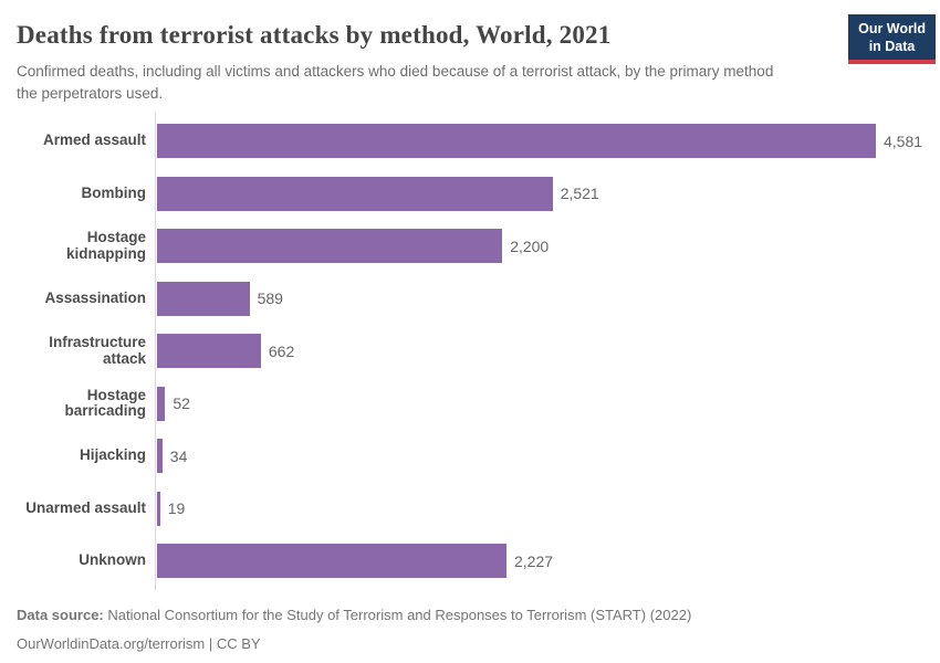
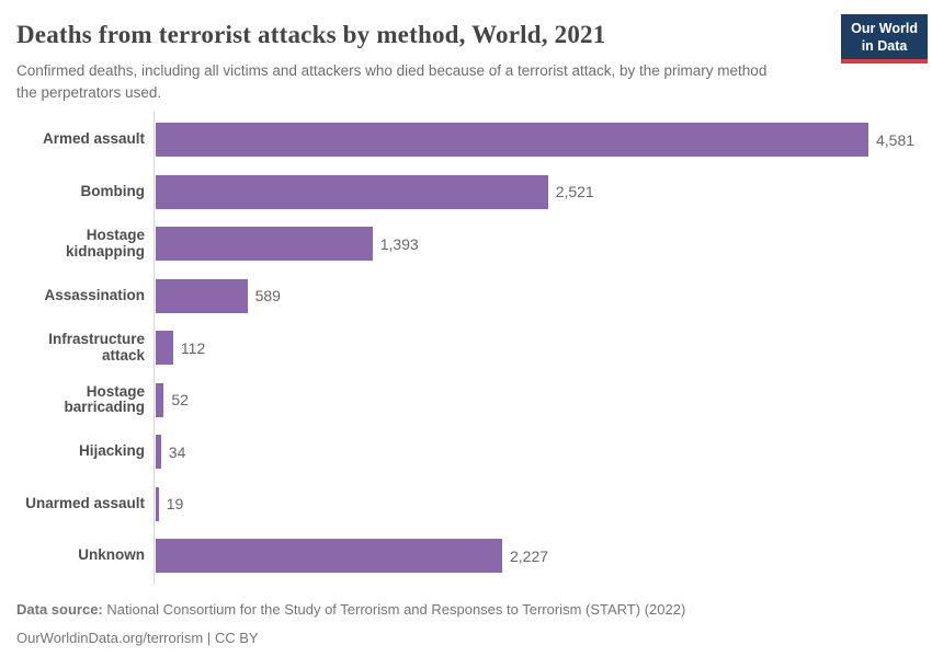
Hostage kidnapping: 2,200 -> 1,393
Infrastructure attack: 662 -> 112
